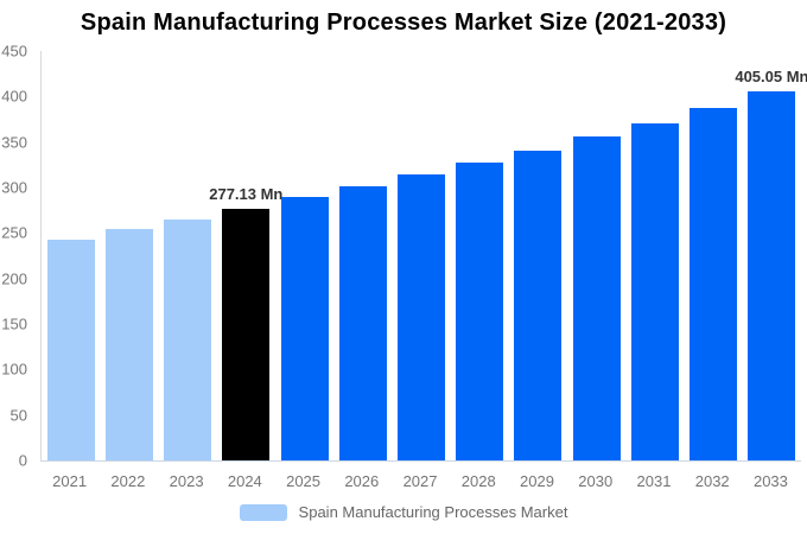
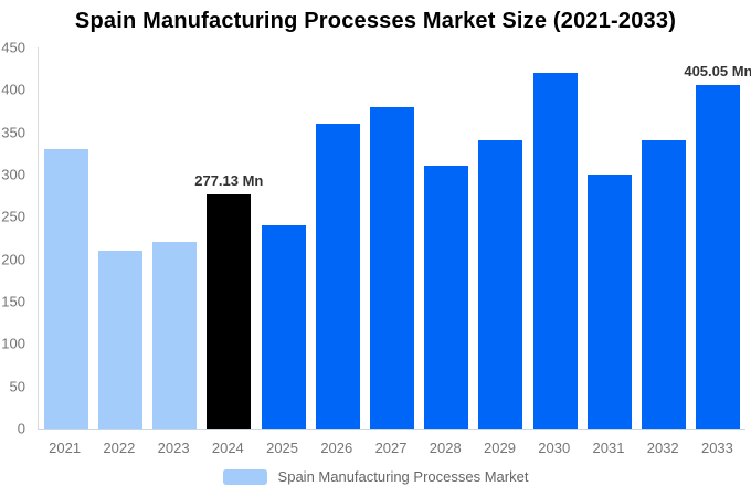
2021: 240 -> 330
2022: 250 -> 210
2023: 260 -> 220
2025: 290 -> 240
2026: 300 -> 360
2027: 310 -> 380
2028: 330 -> 310
2030: 360 -> 420
2031: 370 -> 300
2032: 390 -> 340
